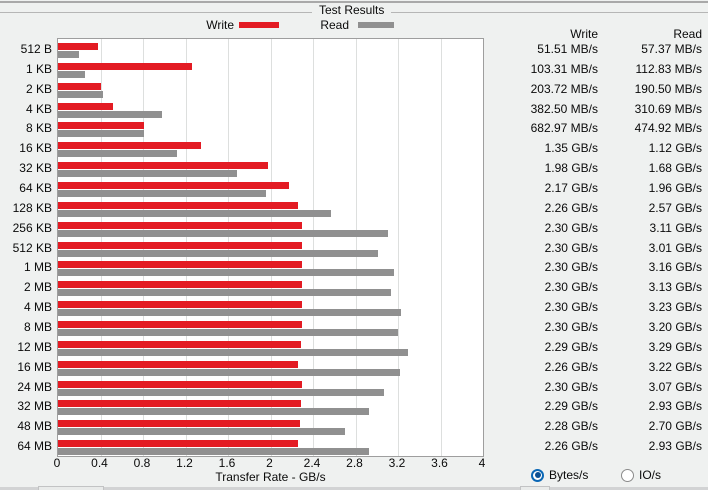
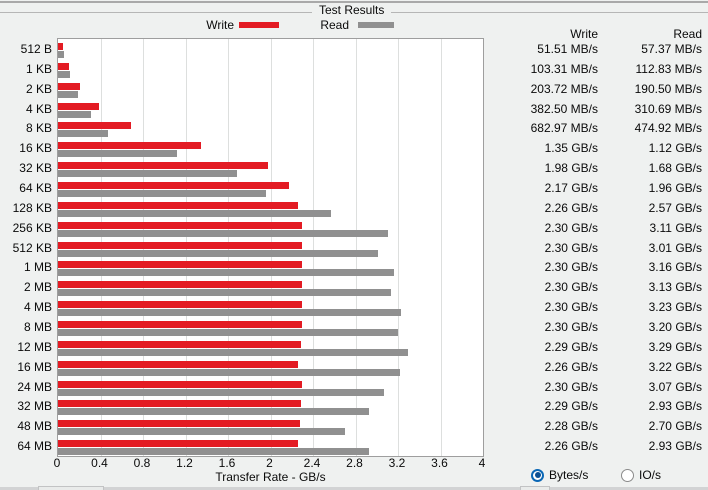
Write/512 B: 0.38 -> 0.05
Read/512 B: 0.20 -> 0.06
Write/1 KB: 1.26 -> 0.10
Read/1 KB: 0.25 -> 0.11
Write/2 KB: 0.40 -> 0.20
Read/2 KB: 0.42 -> 0.19
Write/4 KB: 0.52 -> 0.38
Read/4 KB: 0.98 -> 0.31
Write/8 KB: 0.81 -> 0.68
Read/8 KB: 0.81 -> 0.47
